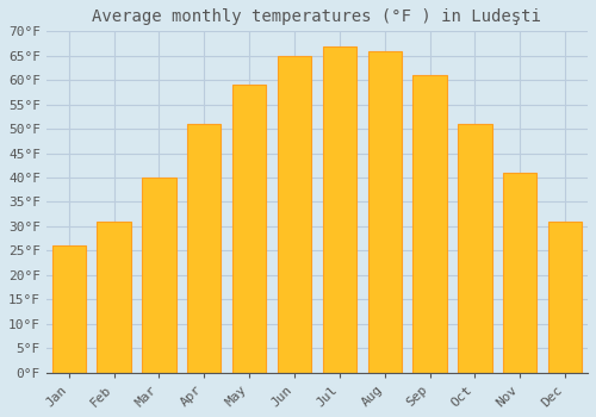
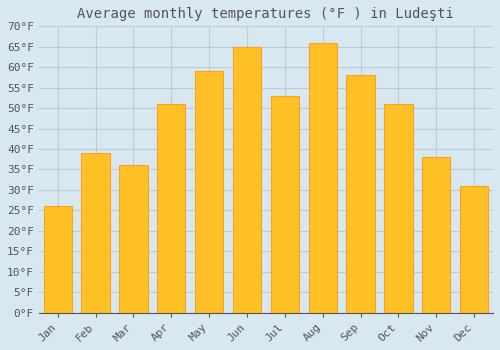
Feb: 31°F -> 39°F
Mar: 40°F -> 36°F
Jul: 67°F -> 53°F
Sep: 61°F -> 58°F
Nov: 41°F -> 38°F
